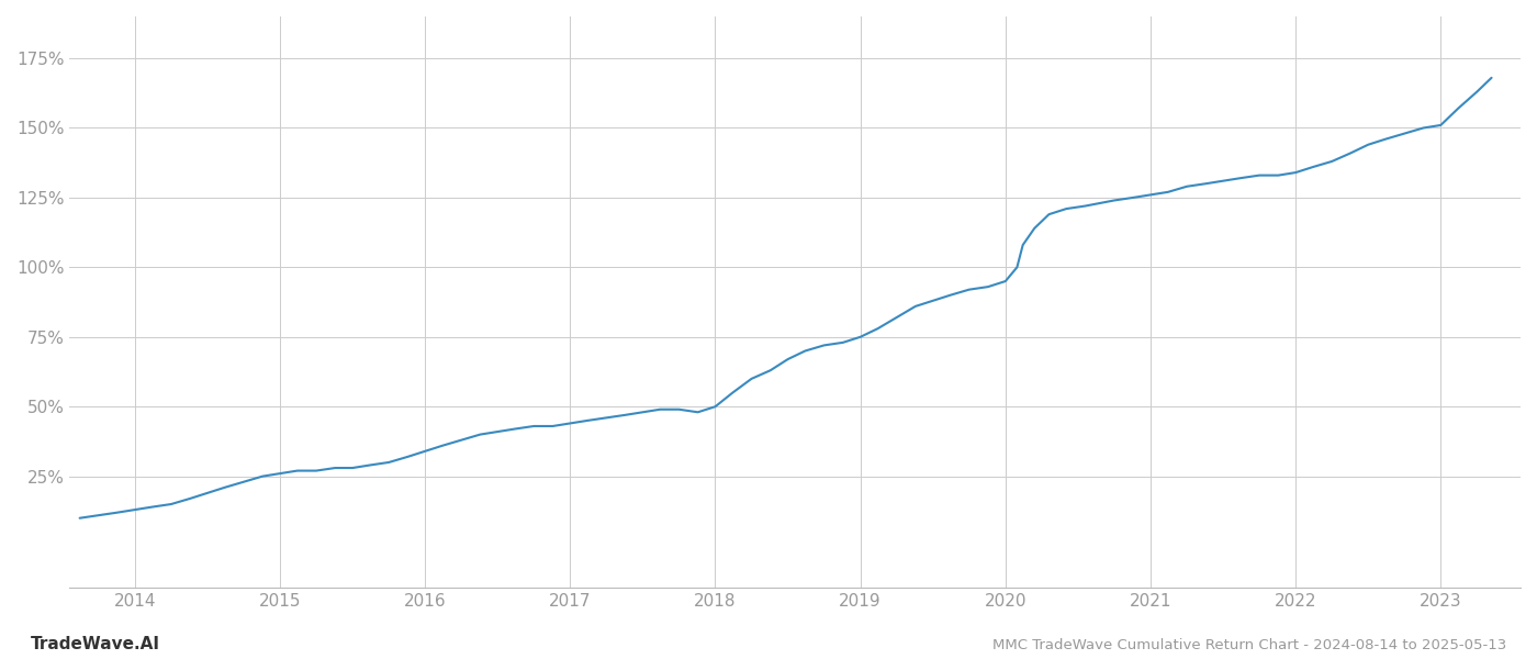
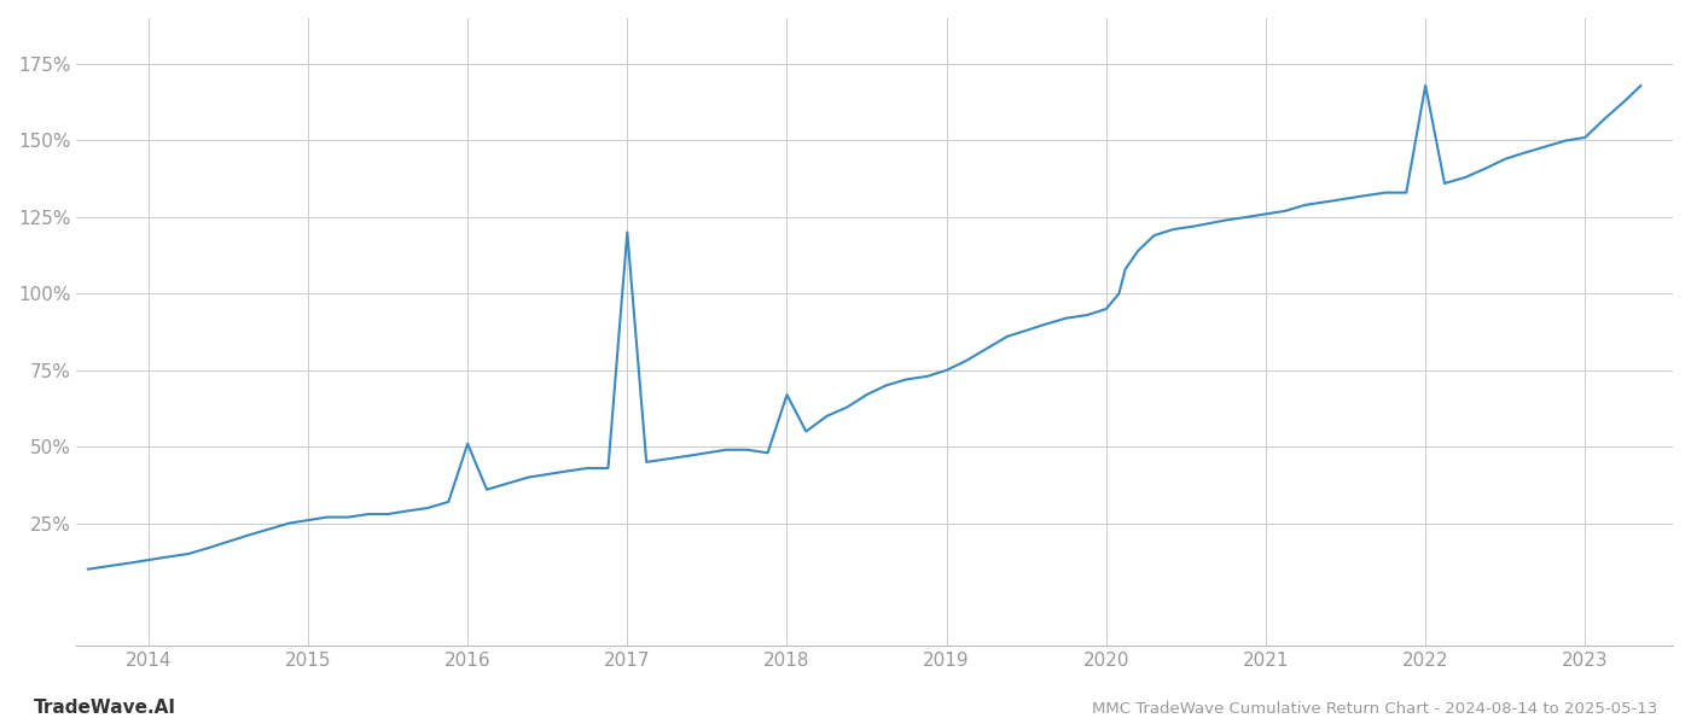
2016: 34% -> 51%
2017: 44% -> 120%
2018: 50% -> 67%
2022: 134% -> 168%
